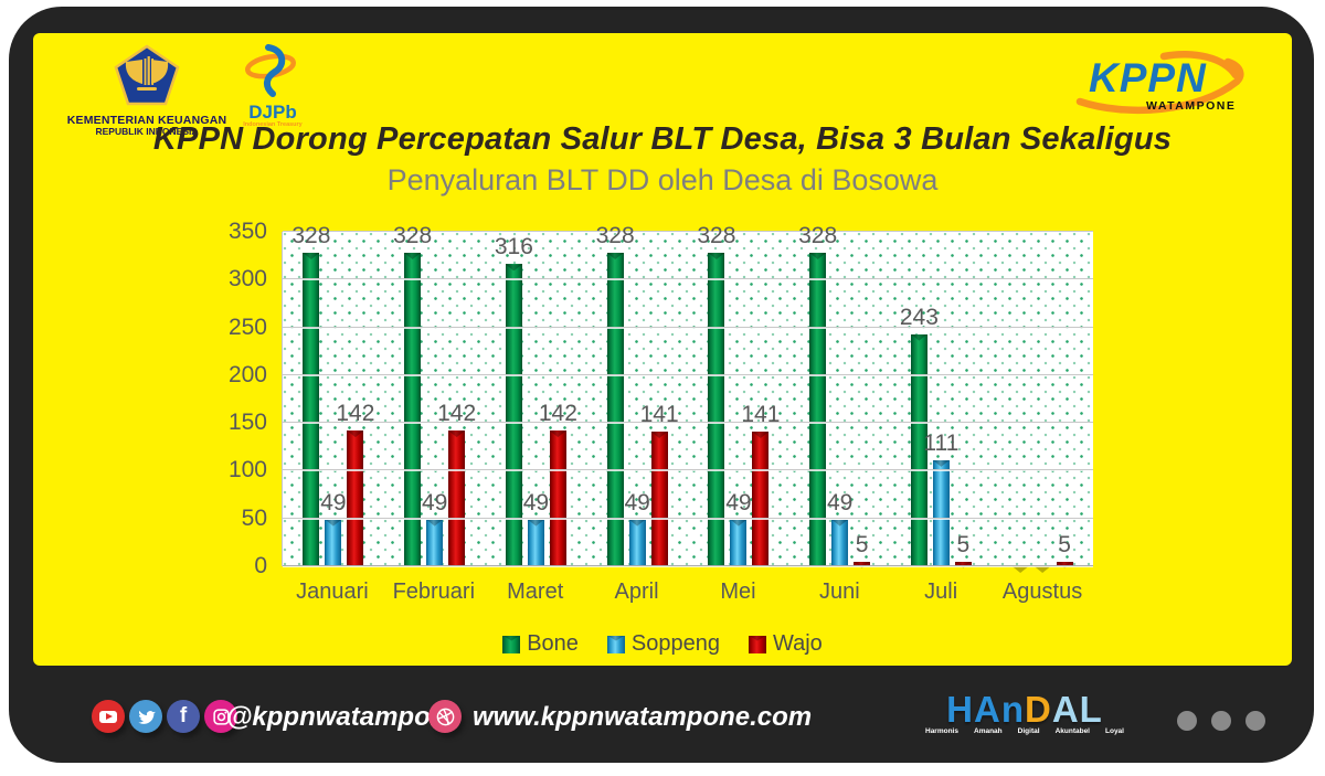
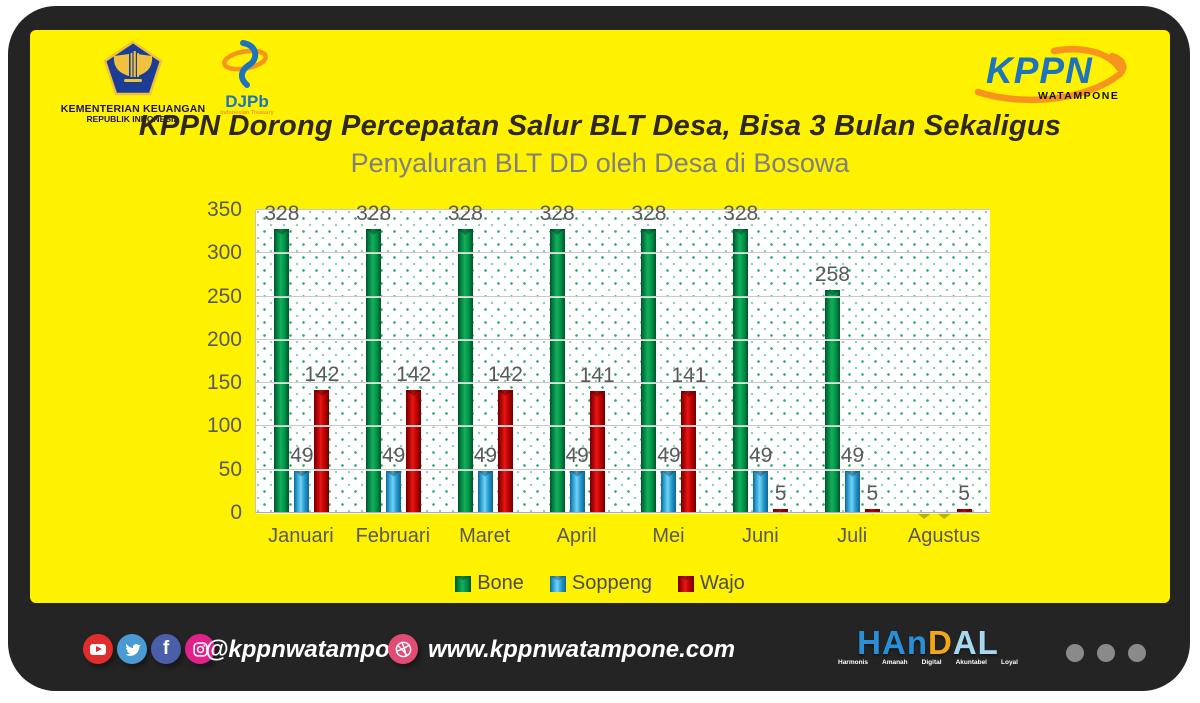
Bone/Maret: 316 -> 328
Bone/Juli: 243 -> 258
Soppeng/Juli: 111 -> 49
